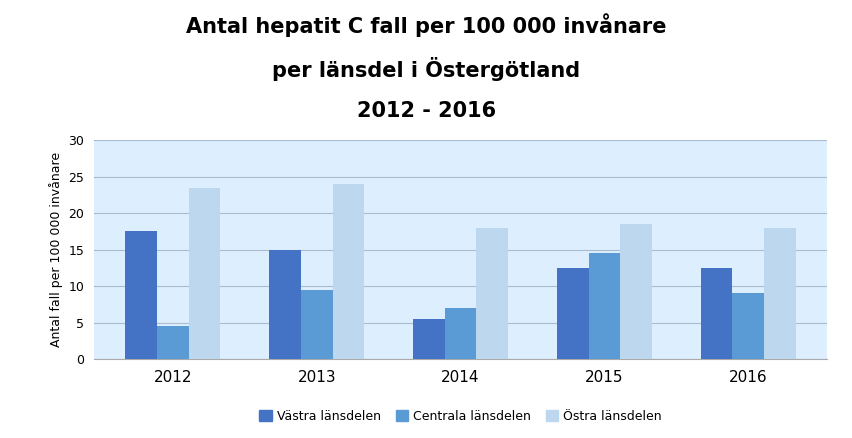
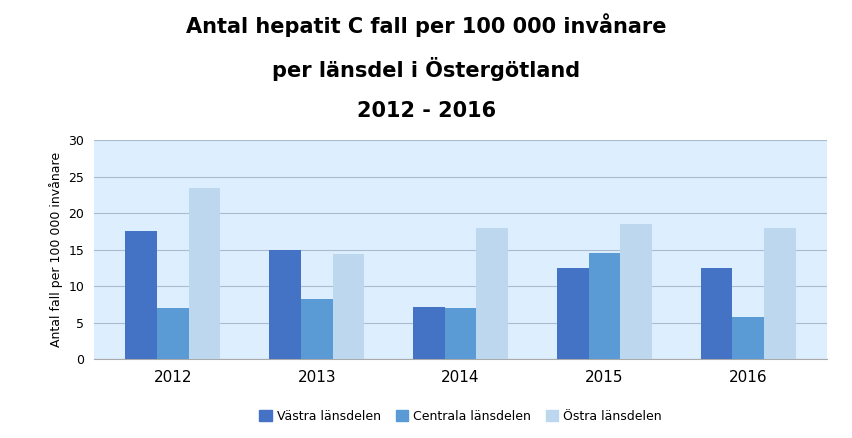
Centrala länsdelen/2012: 4.5 -> 7.0
Centrala länsdelen/2013: 9.5 -> 8.2
Östra länsdelen/2013: 24.0 -> 14.4
Västra länsdelen/2014: 5.5 -> 7.2
Centrala länsdelen/2016: 9.0 -> 5.8
